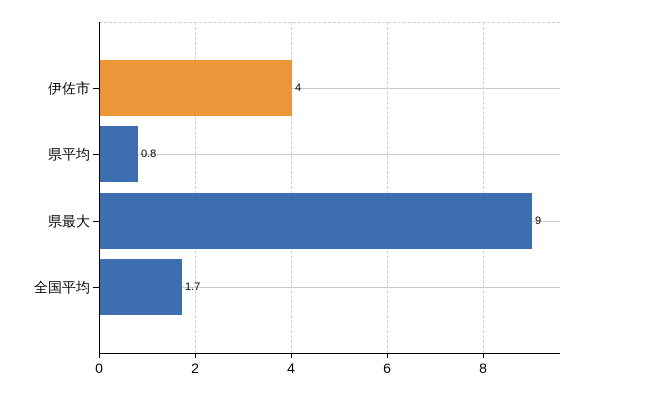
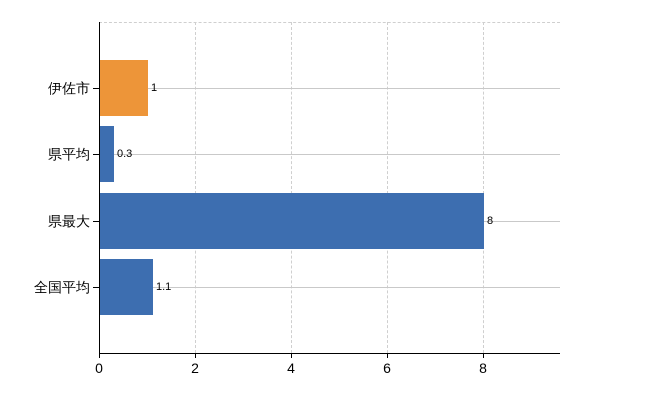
伊佐市: 4 -> 1
県平均: 0.8 -> 0.3
県最大: 9 -> 8
全国平均: 1.7 -> 1.1
